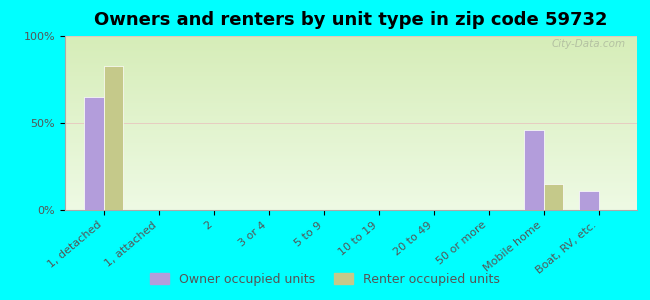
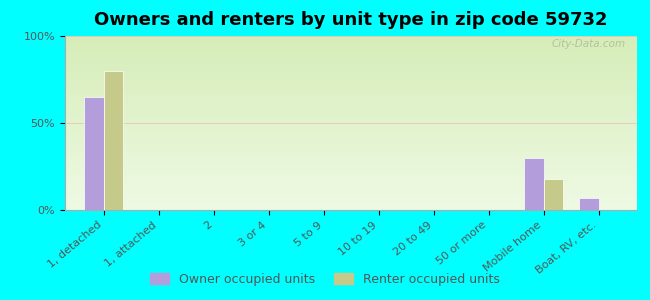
Renter occupied units/1, detached: 83% -> 80%
Owner occupied units/Mobile home: 46% -> 30%
Renter occupied units/Mobile home: 15% -> 18%
Owner occupied units/Boat, RV, etc.: 11% -> 7%
